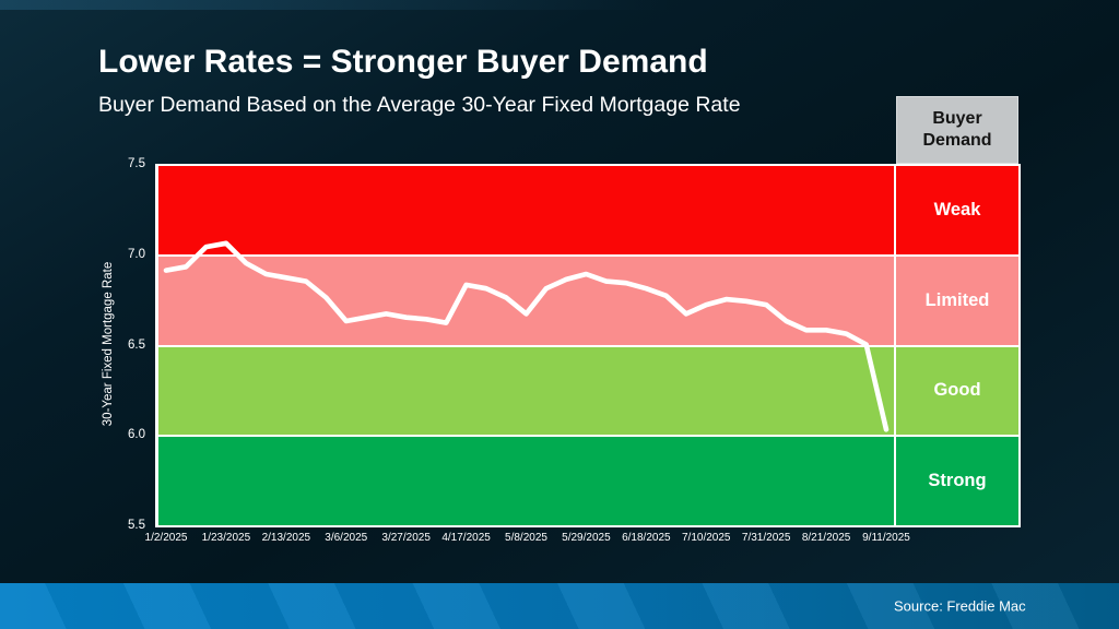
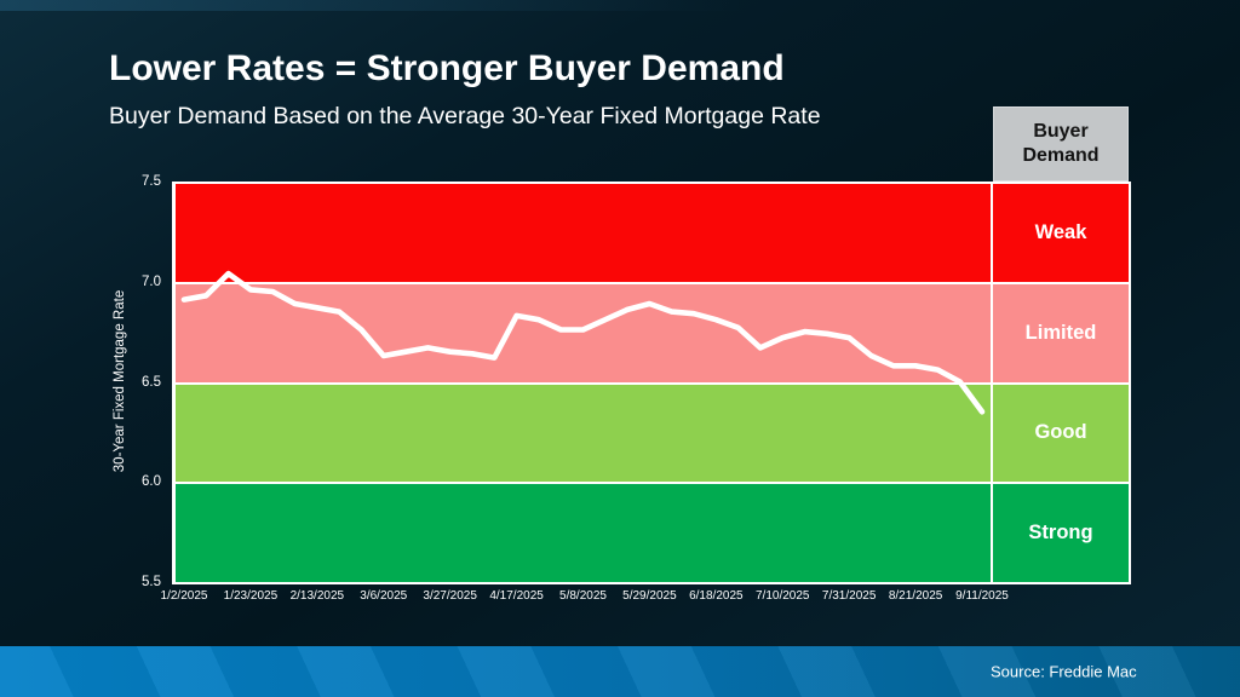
1/23/2025: 7.06 -> 6.96
5/8/2025: 6.67 -> 6.76
9/11/2025: 6.03 -> 6.35
